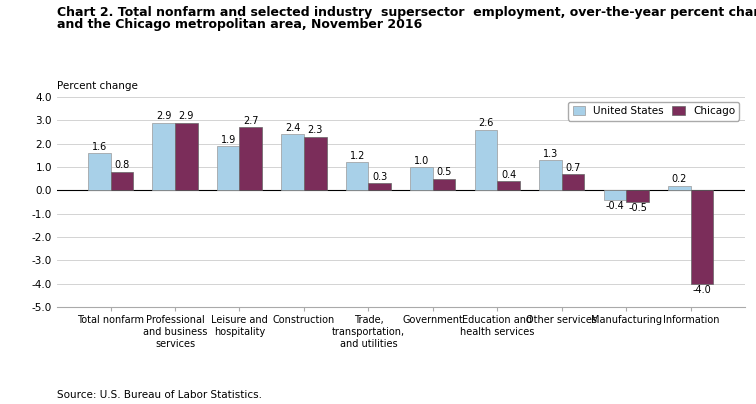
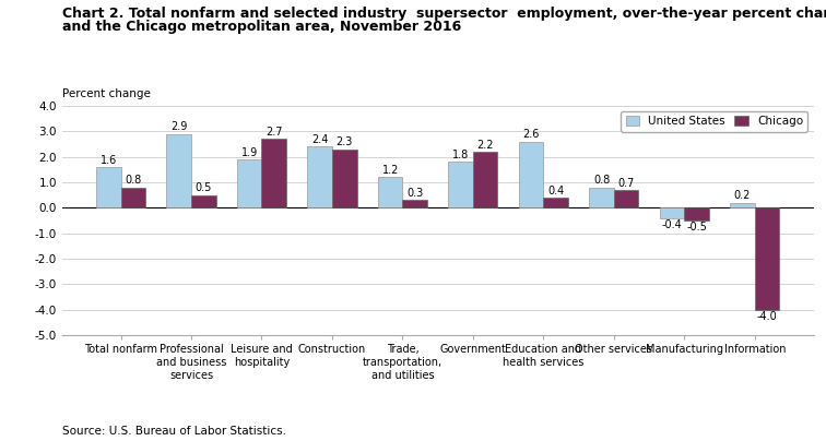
Chicago/Professional and business services: 2.9 -> 0.5
United States/Government: 1.0 -> 1.8
Chicago/Government: 0.5 -> 2.2
United States/Other services: 1.3 -> 0.8
